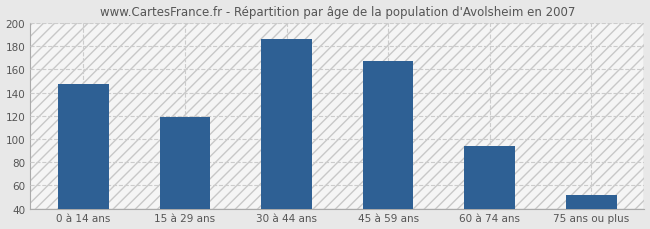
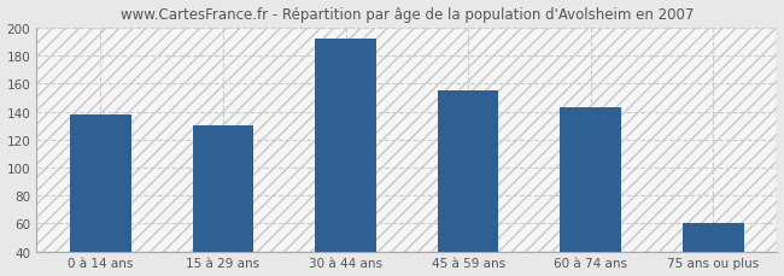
0 à 14 ans: 147 -> 138
15 à 29 ans: 119 -> 130
30 à 44 ans: 186 -> 192
45 à 59 ans: 167 -> 155
60 à 74 ans: 94 -> 143
75 ans ou plus: 52 -> 60
